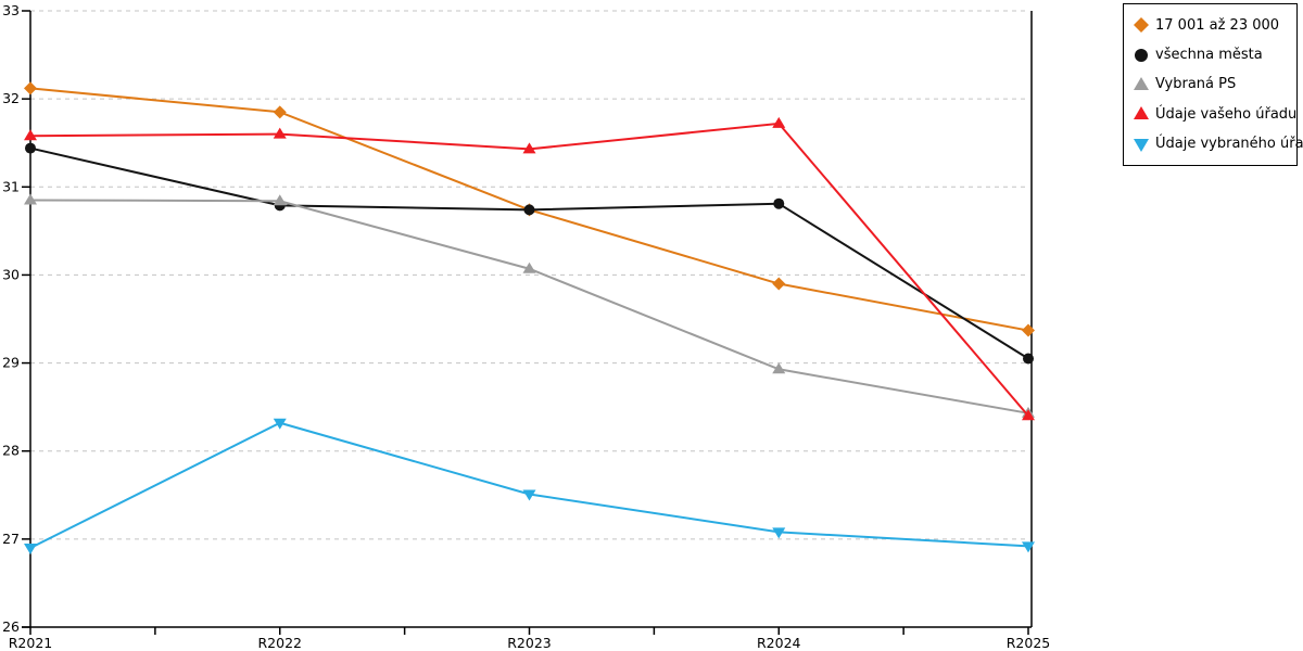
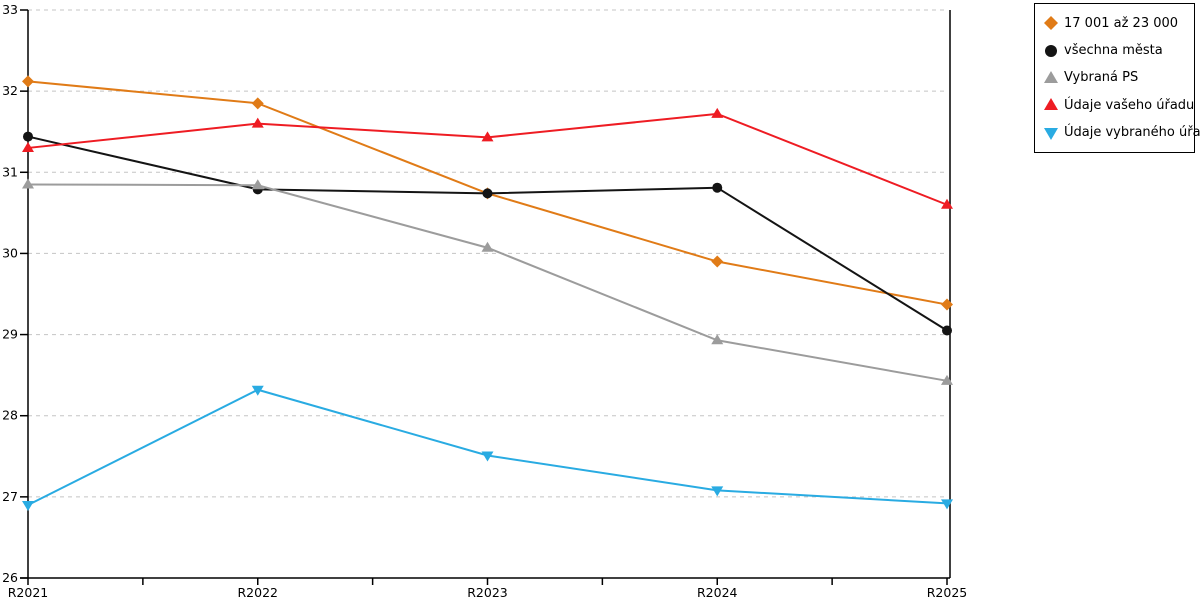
Údaje vašeho úřadu/R2021: 31.6 -> 31.3
Údaje vašeho úřadu/R2025: 28.4 -> 30.6
